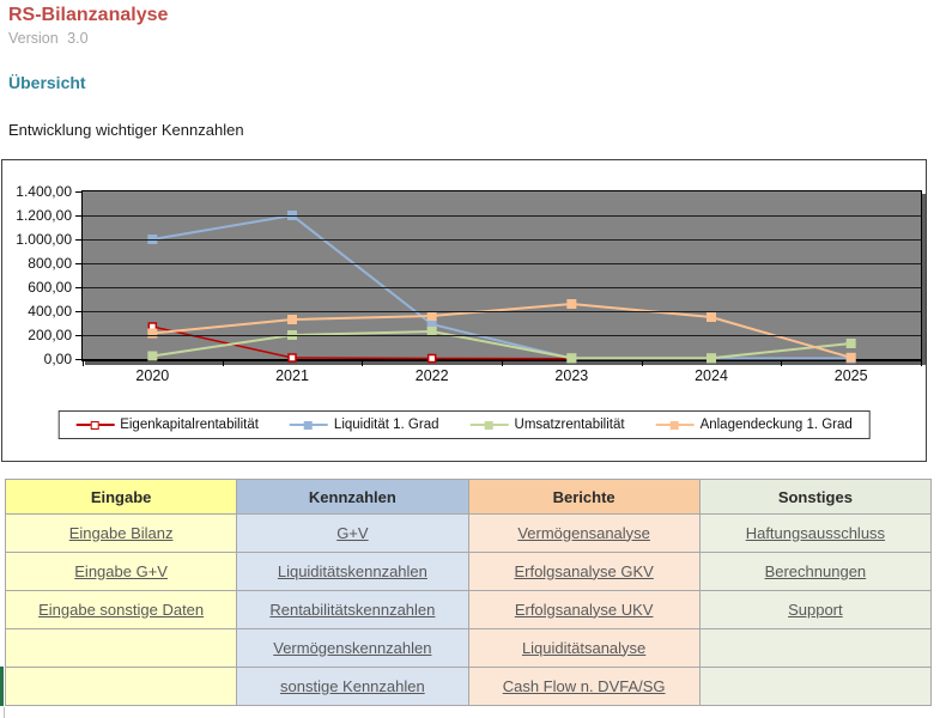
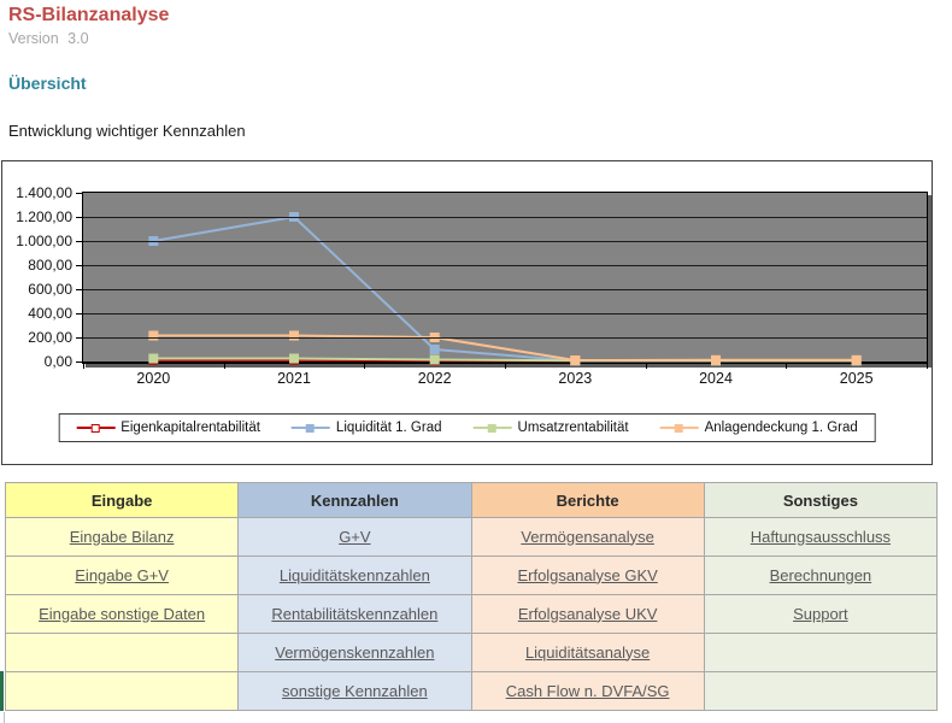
Eigenkapitalrentabilität/2020: 270 -> 10
Umsatzrentabilität/2021: 200 -> 20
Anlagendeckung 1. Grad/2021: 330 -> 220
Liquidität 1. Grad/2022: 290 -> 100
Umsatzrentabilität/2022: 230 -> 20
Anlagendeckung 1. Grad/2022: 360 -> 200
Anlagendeckung 1. Grad/2023: 460 -> 10
Anlagendeckung 1. Grad/2024: 350 -> 10
Umsatzrentabilität/2025: 130 -> 10
